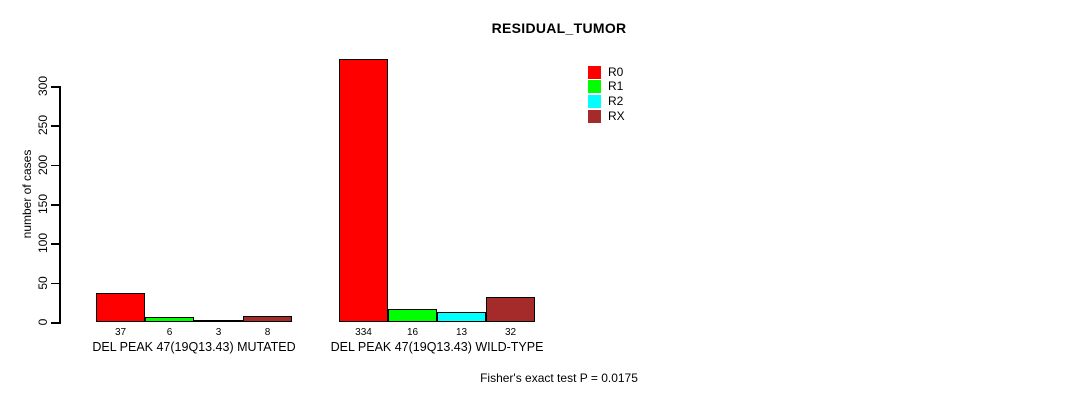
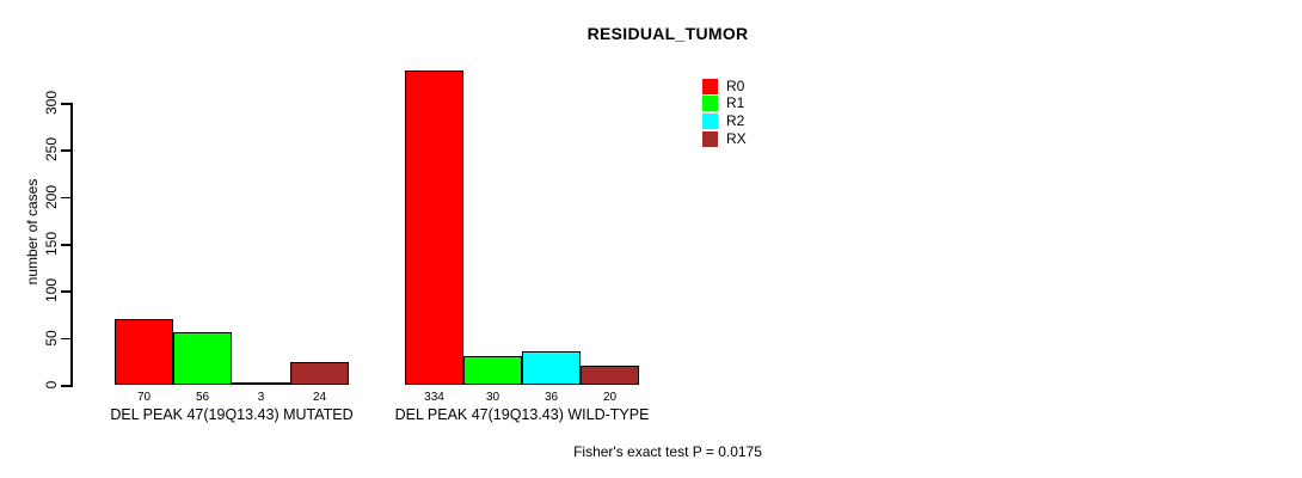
R0/DEL PEAK 47(19Q13.43) MUTATED: 37 -> 70
R1/DEL PEAK 47(19Q13.43) MUTATED: 6 -> 56
RX/DEL PEAK 47(19Q13.43) MUTATED: 8 -> 24
R1/DEL PEAK 47(19Q13.43) WILD-TYPE: 16 -> 30
R2/DEL PEAK 47(19Q13.43) WILD-TYPE: 13 -> 36
RX/DEL PEAK 47(19Q13.43) WILD-TYPE: 32 -> 20
